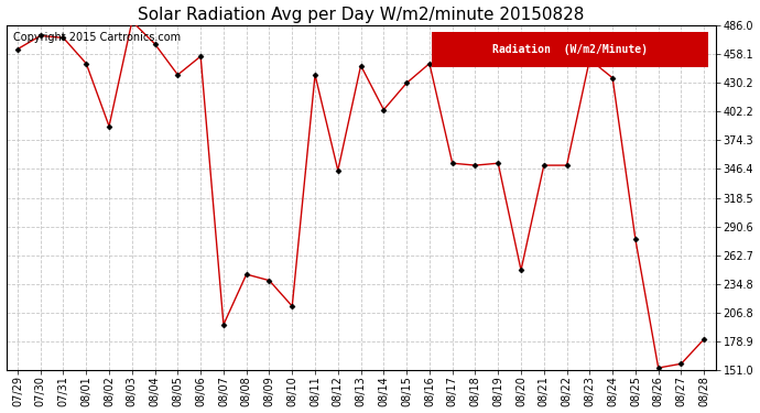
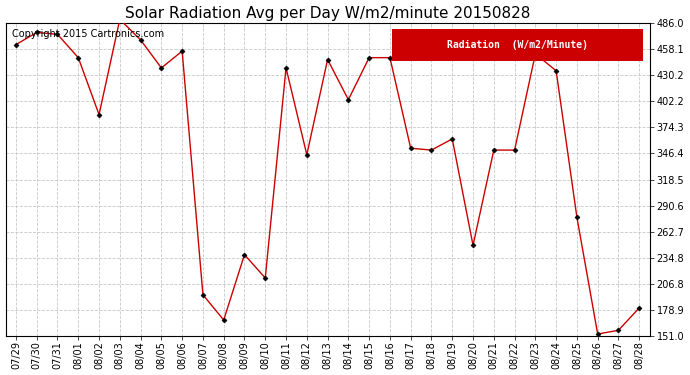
08/08: 244 -> 168
08/15: 430 -> 449
08/19: 352 -> 362
